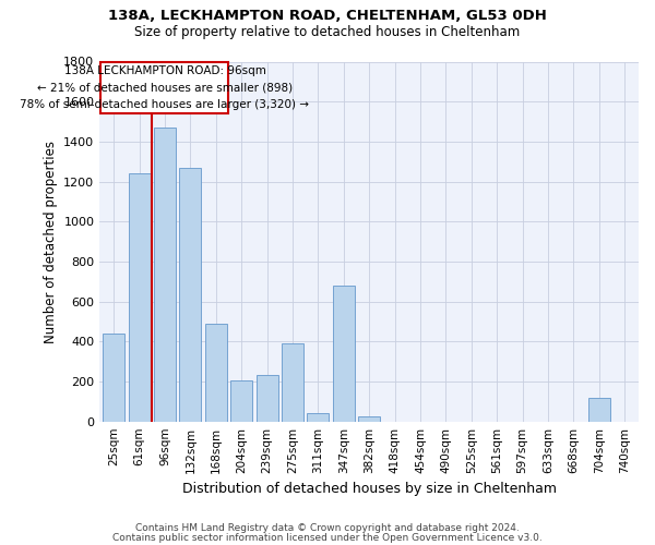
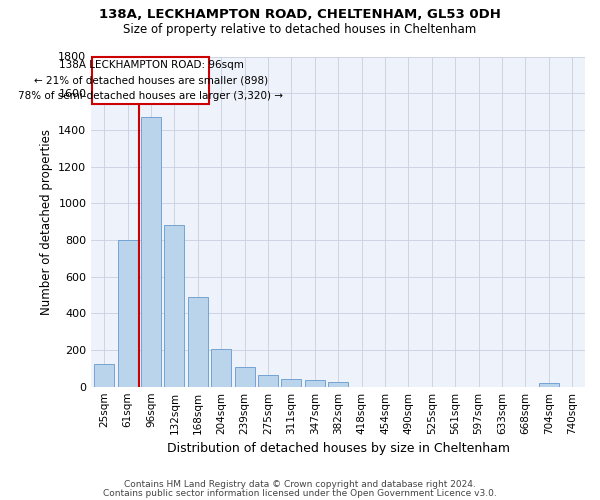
25sqm: 440 -> 120
61sqm: 1240 -> 800
132sqm: 1270 -> 880
239sqm: 230 -> 100
275sqm: 390 -> 60
347sqm: 680 -> 40
704sqm: 120 -> 20
